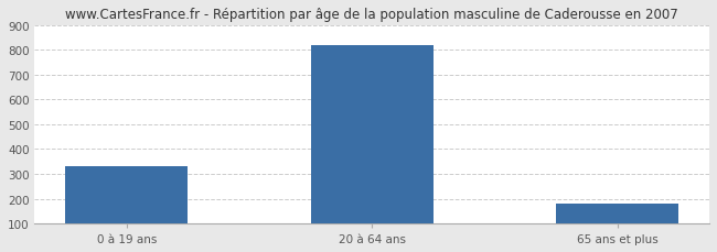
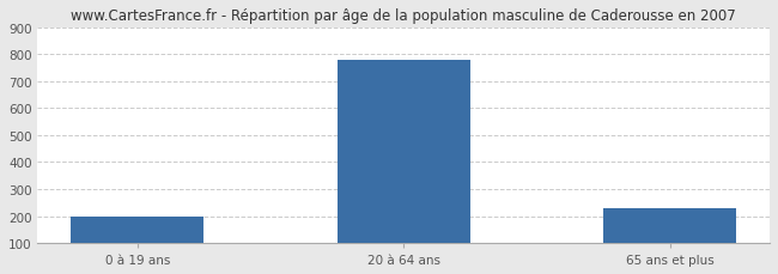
0 à 19 ans: 330 -> 200
20 à 64 ans: 820 -> 780
65 ans et plus: 180 -> 230
